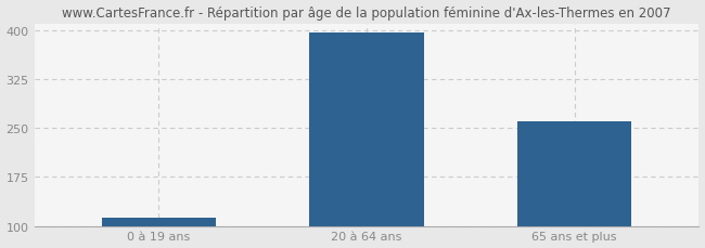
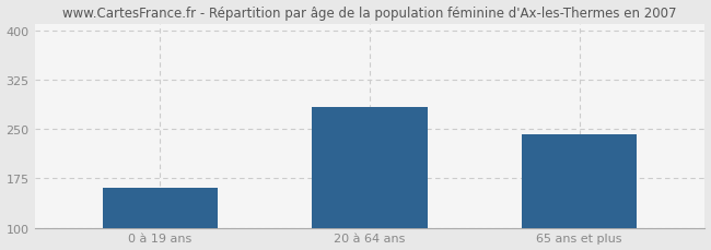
0 à 19 ans: 113 -> 160
20 à 64 ans: 396 -> 284
65 ans et plus: 260 -> 242
